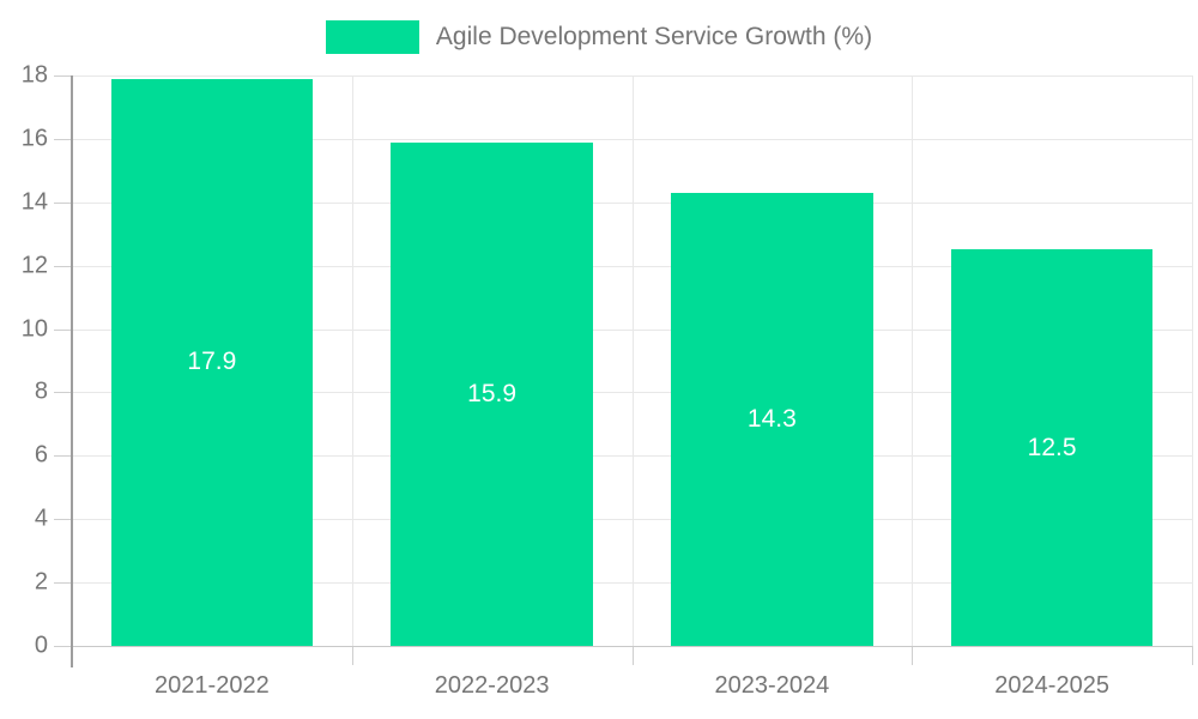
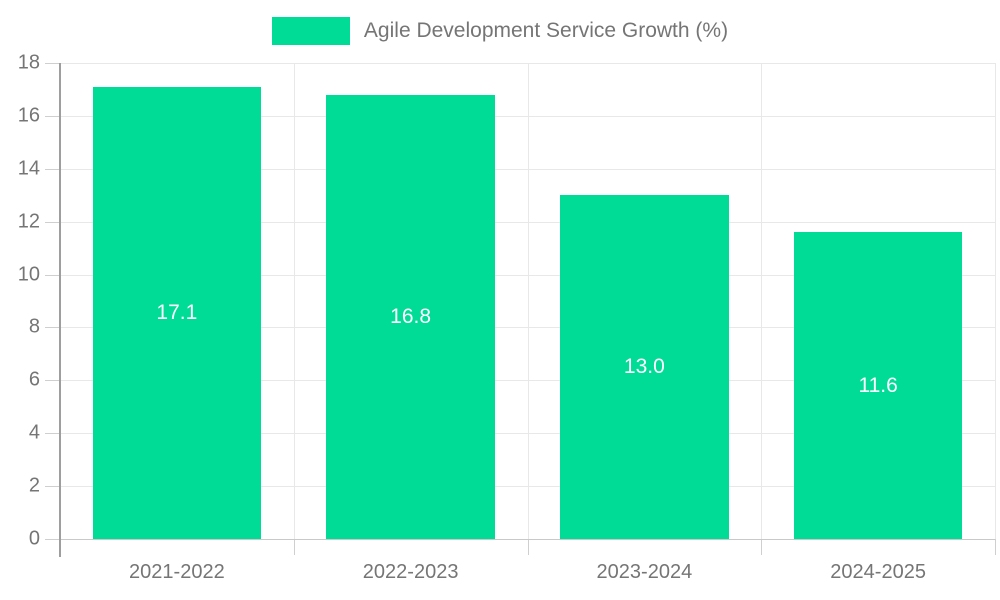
2021-2022: 17.9 -> 17.1
2022-2023: 15.9 -> 16.8
2023-2024: 14.3 -> 13.0
2024-2025: 12.5 -> 11.6
